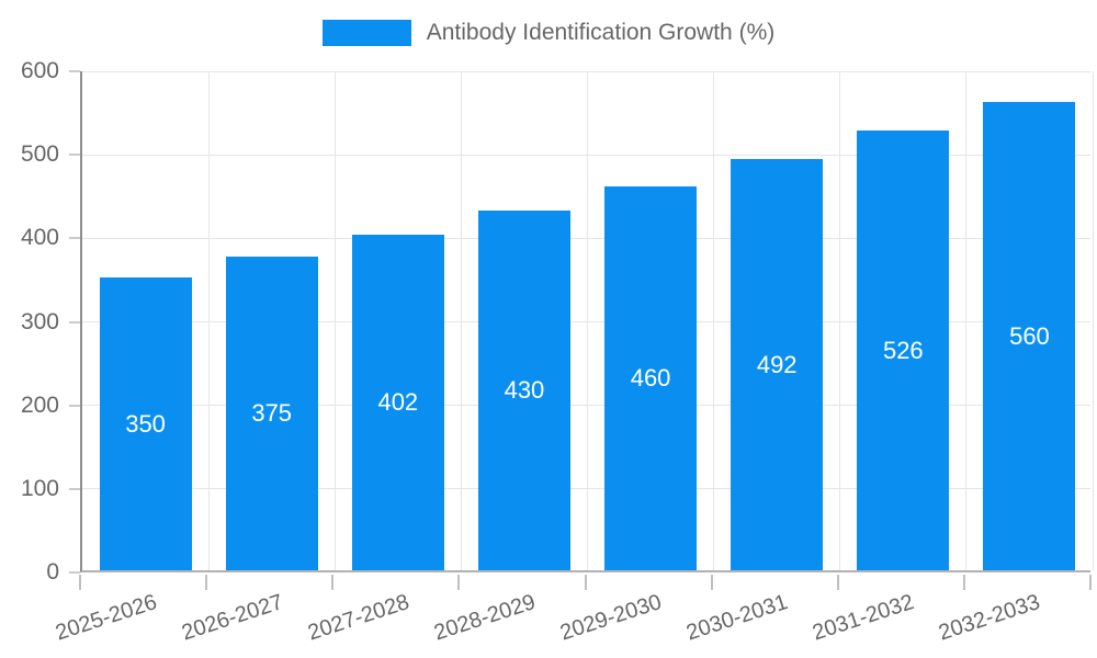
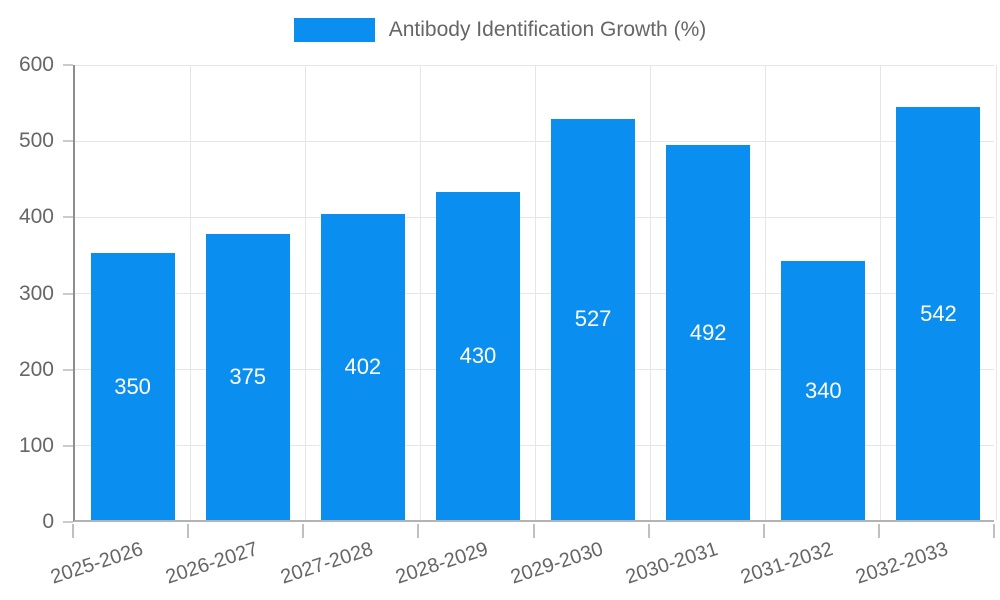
2029-2030: 460 -> 527
2031-2032: 526 -> 340
2032-2033: 560 -> 542
